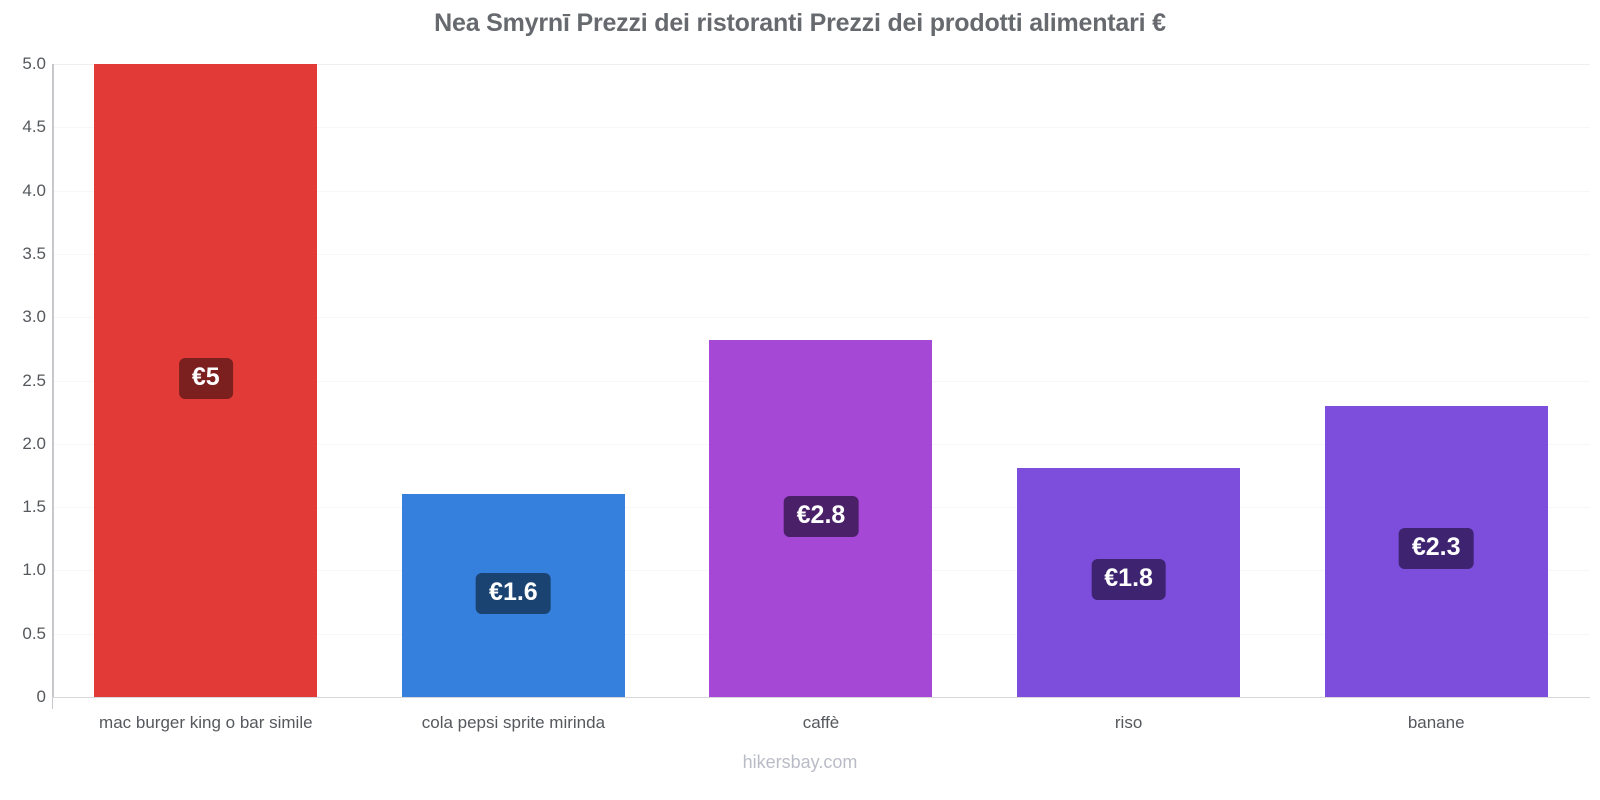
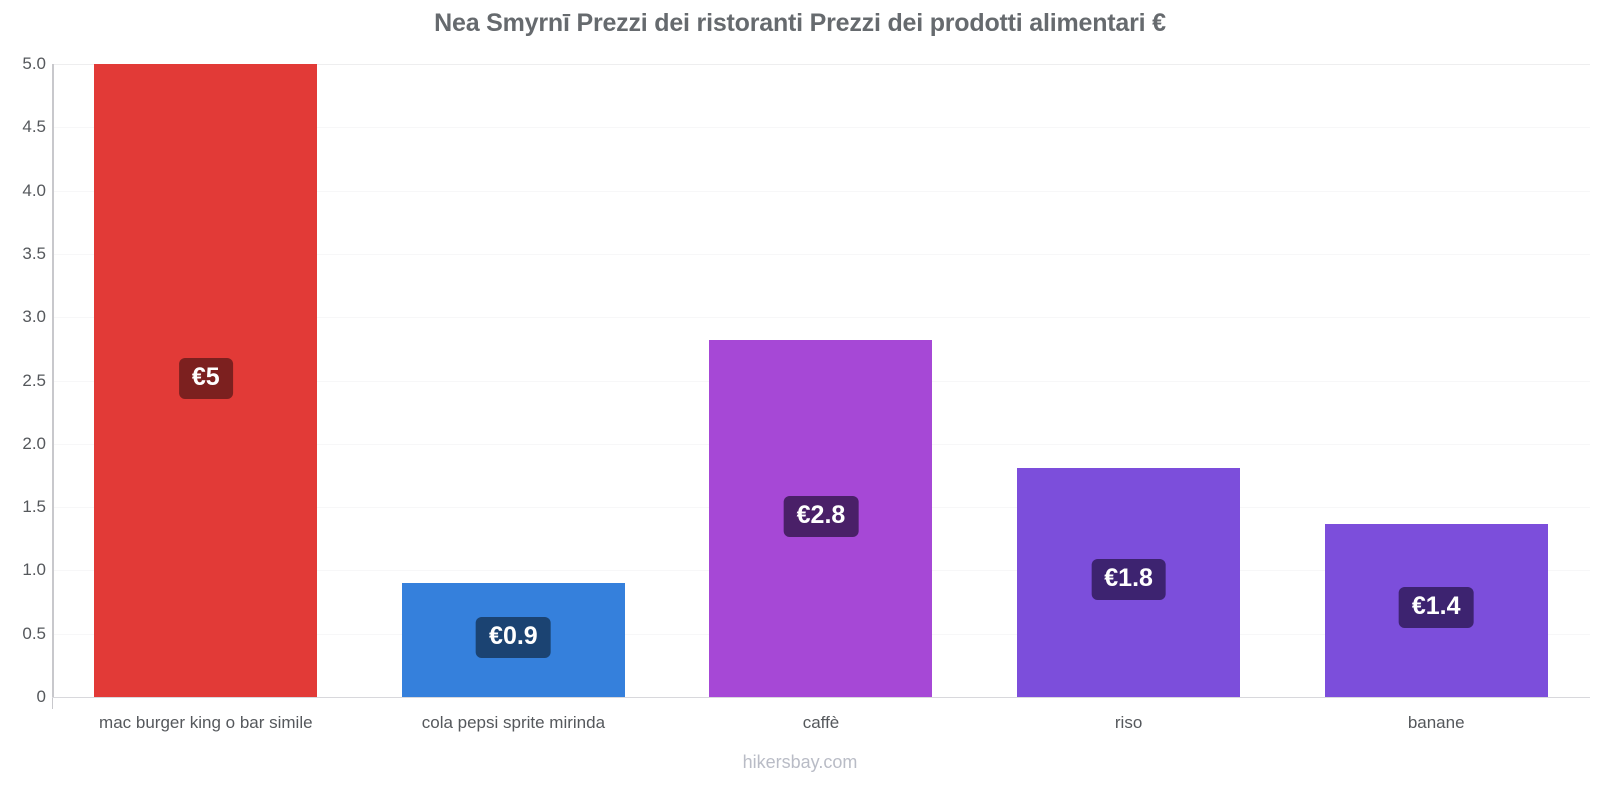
cola pepsi sprite mirinda: €1.6 -> €0.9
banane: €2.3 -> €1.4
